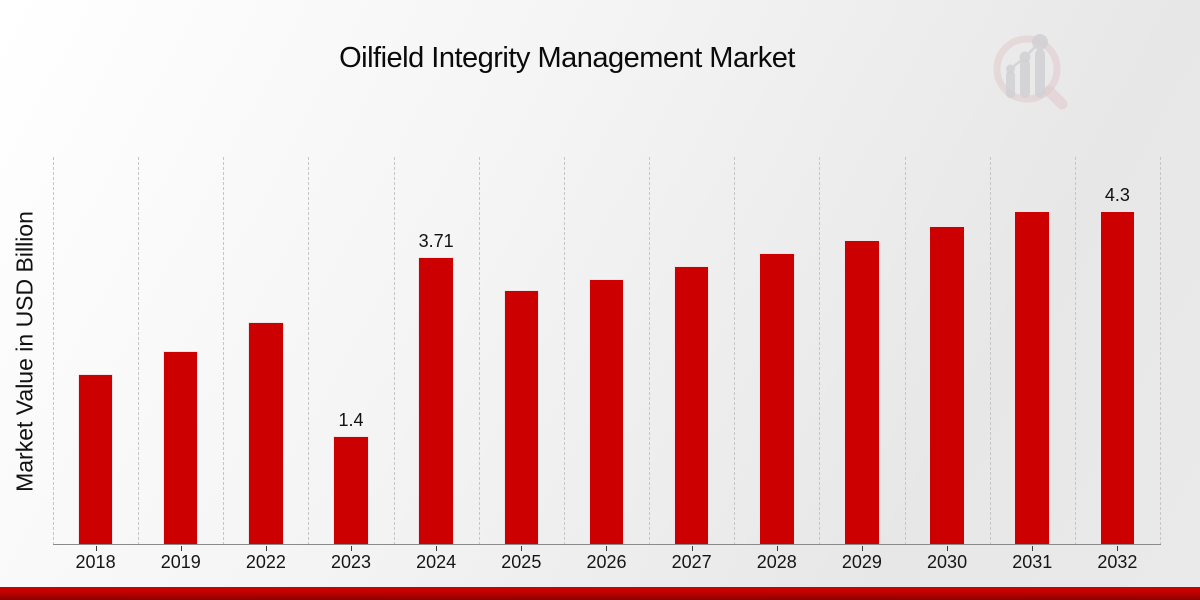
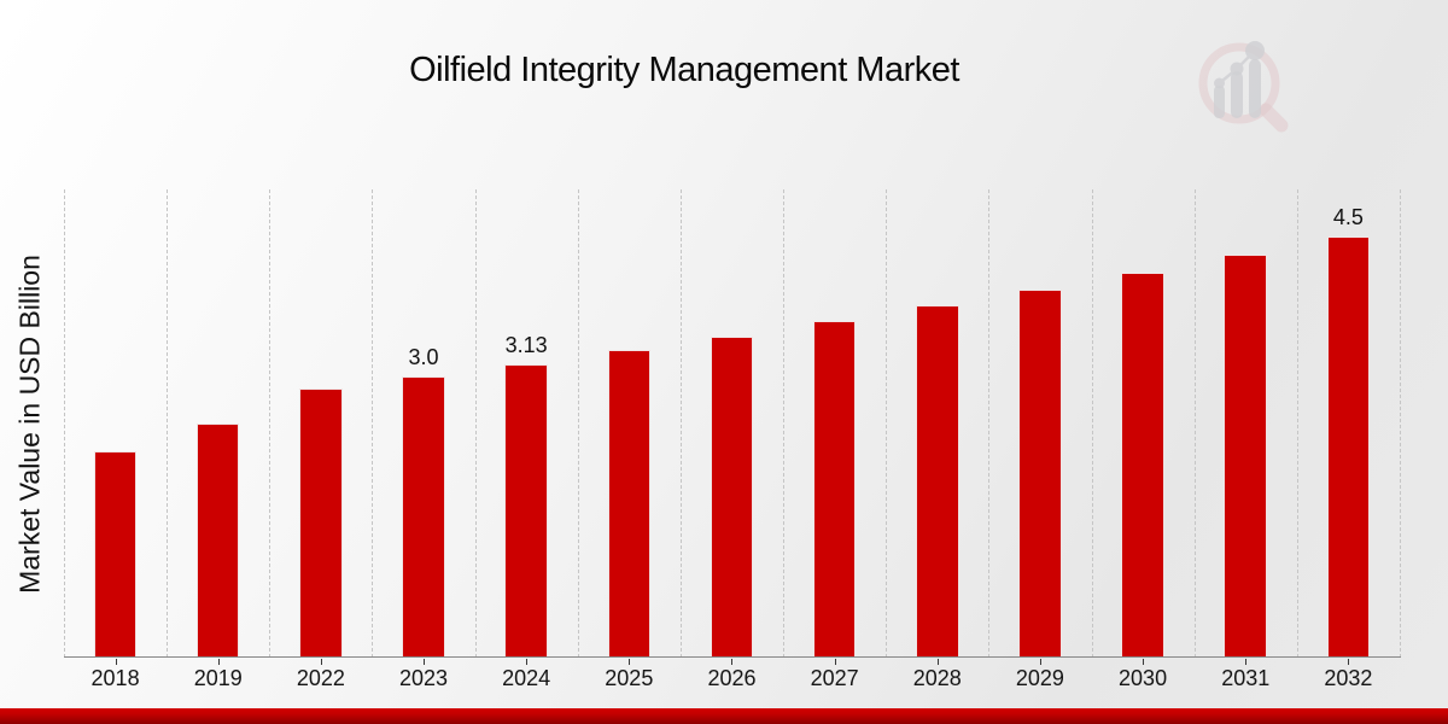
2023: 1.4 -> 3.0
2024: 3.71 -> 3.13
2032: 4.3 -> 4.5
